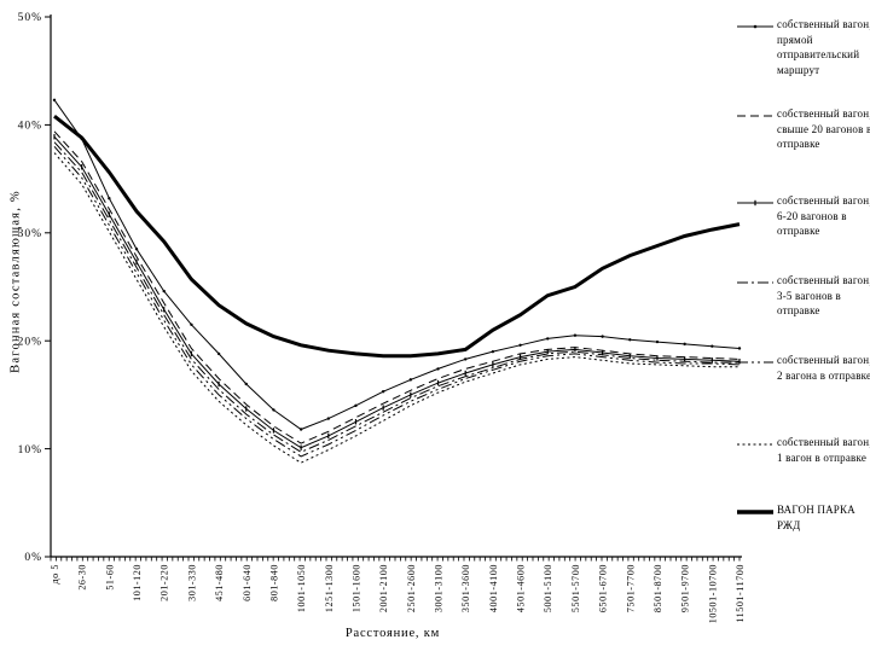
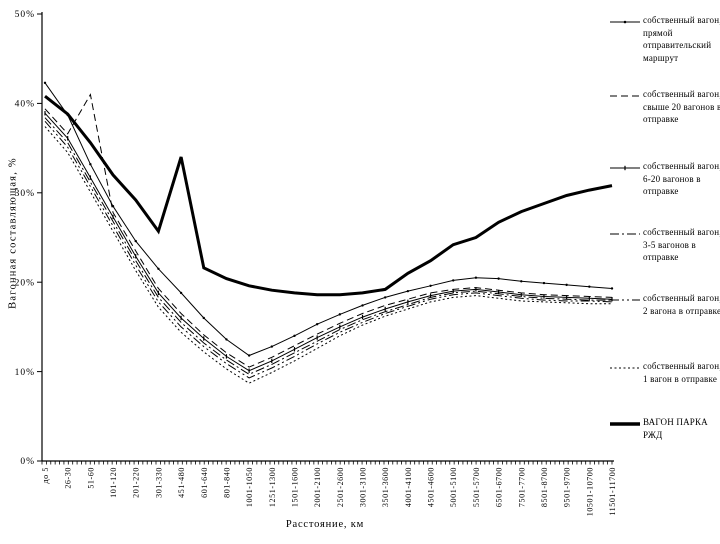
собственный вагон, свыше 20 вагонов в отправке/51-60: 32% -> 41%
ВАГОН ПАРКА РЖД/451-480: 23% -> 34%
